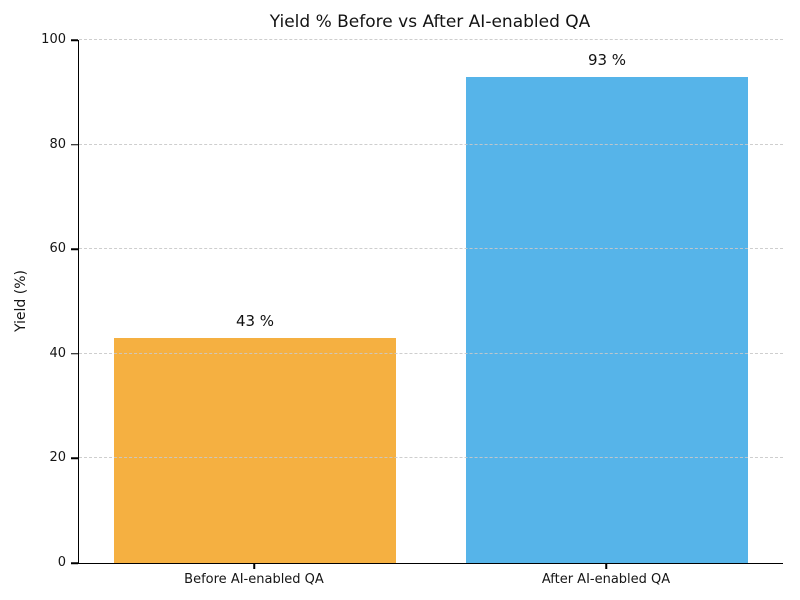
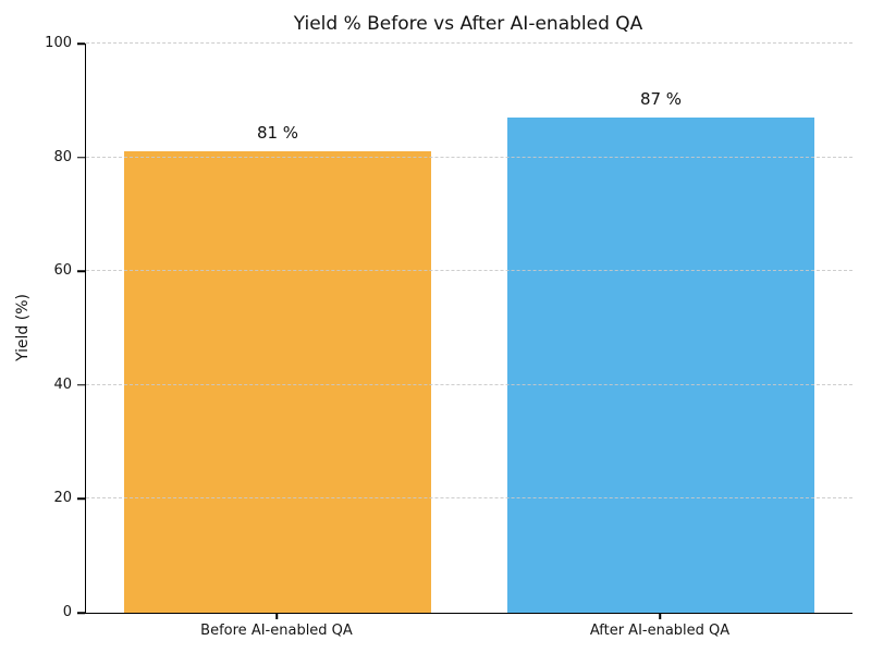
Before AI-enabled QA: 43 -> 81
After AI-enabled QA: 93 -> 87
